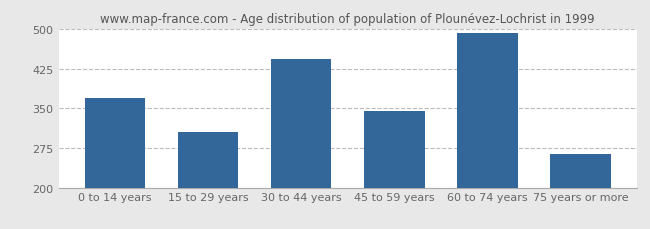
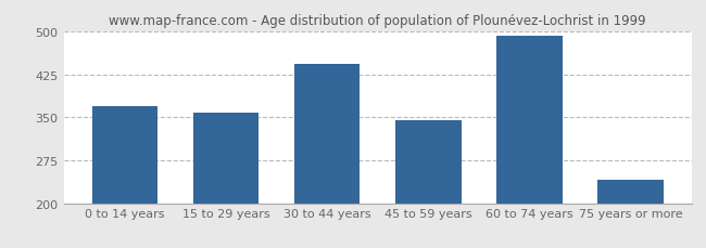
15 to 29 years: 306 -> 358
75 years or more: 264 -> 241
